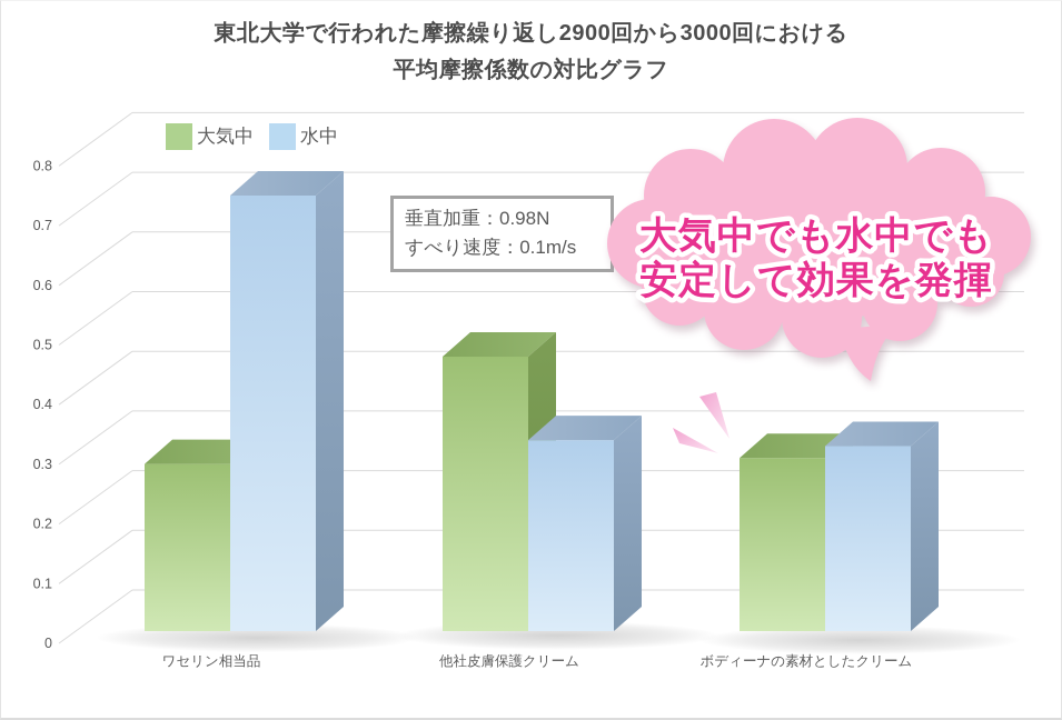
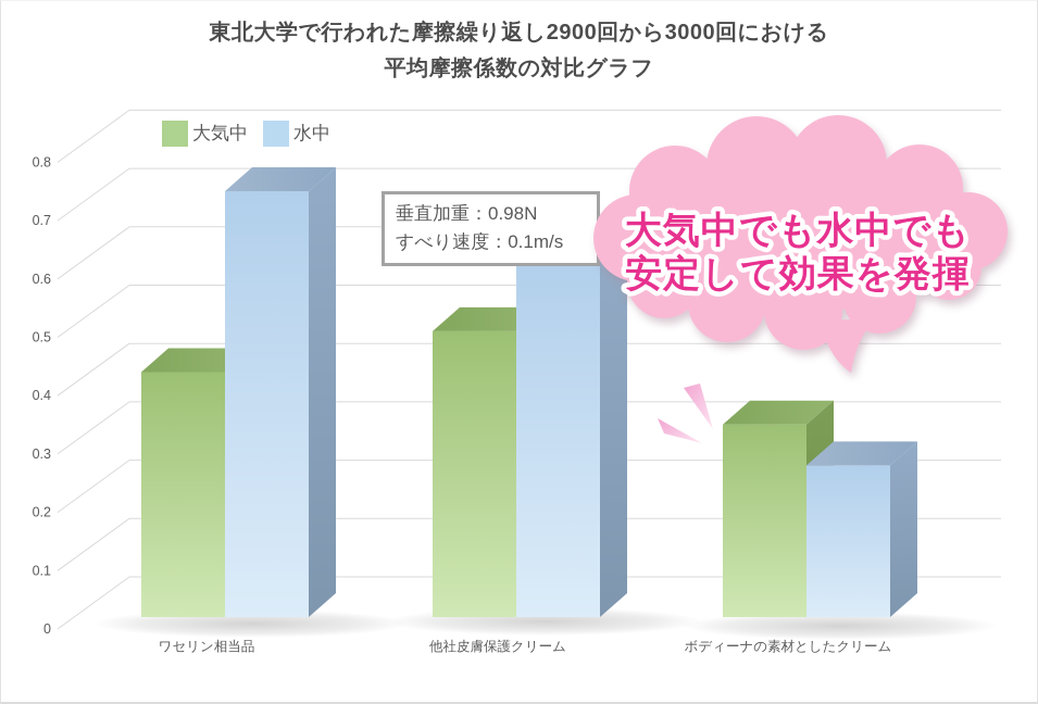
大気中/ワセリン相当品: 0.28 -> 0.42
大気中/他社皮膚保護クリーム: 0.46 -> 0.49
水中/他社皮膚保護クリーム: 0.32 -> 0.61
大気中/ボディーナの素材としたクリーム: 0.29 -> 0.33
水中/ボディーナの素材としたクリーム: 0.31 -> 0.26
